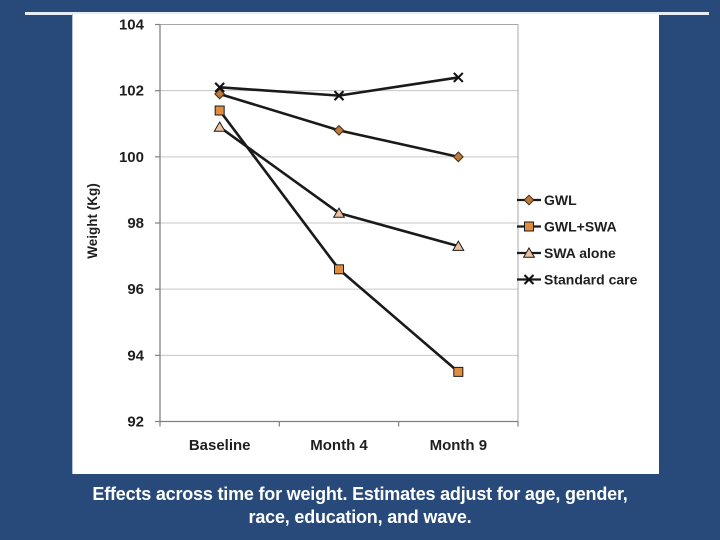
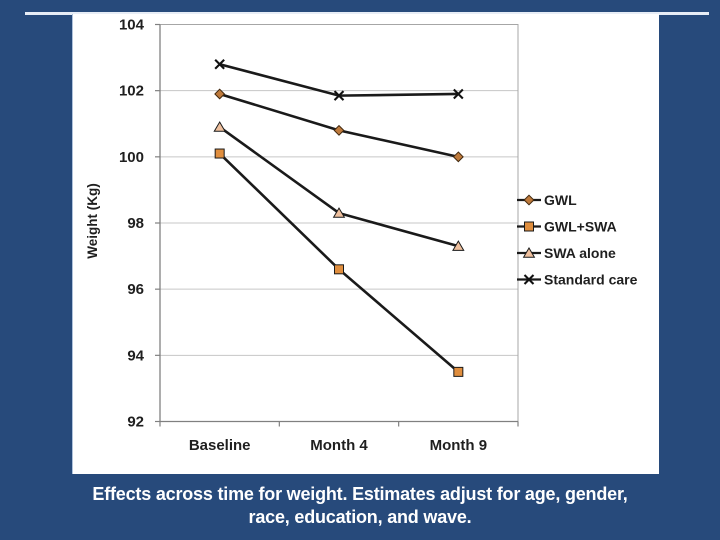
GWL+SWA/Baseline: 101.4 -> 100.1
Standard care/Baseline: 102.1 -> 102.8
Standard care/Month 9: 102.4 -> 101.9
